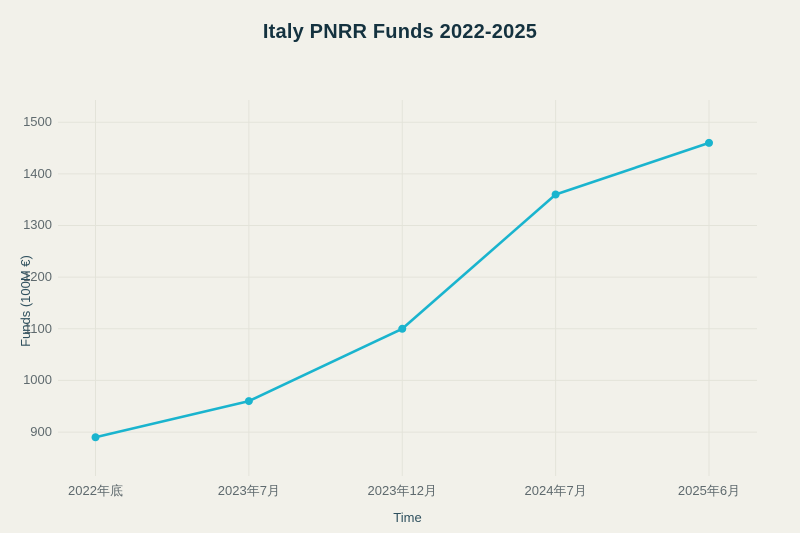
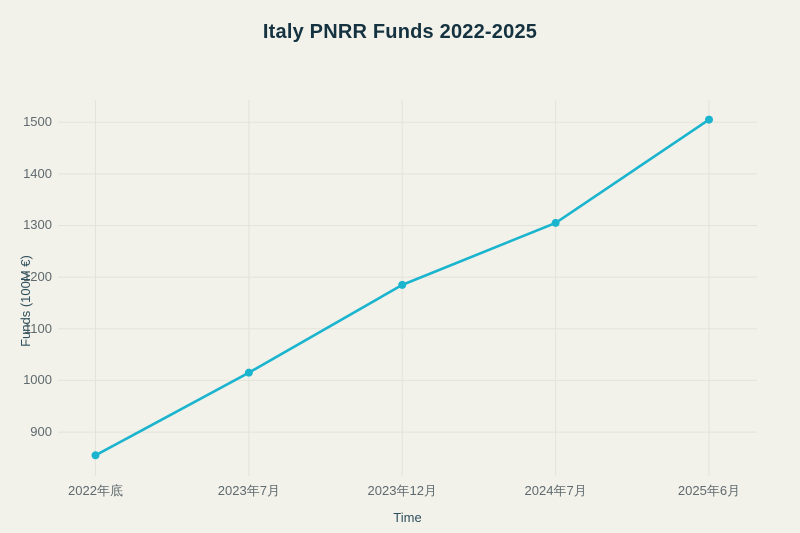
2022年底: 890 -> 860
2023年7月: 960 -> 1020
2023年12月: 1100 -> 1180
2024年7月: 1360 -> 1300
2025年6月: 1460 -> 1500
